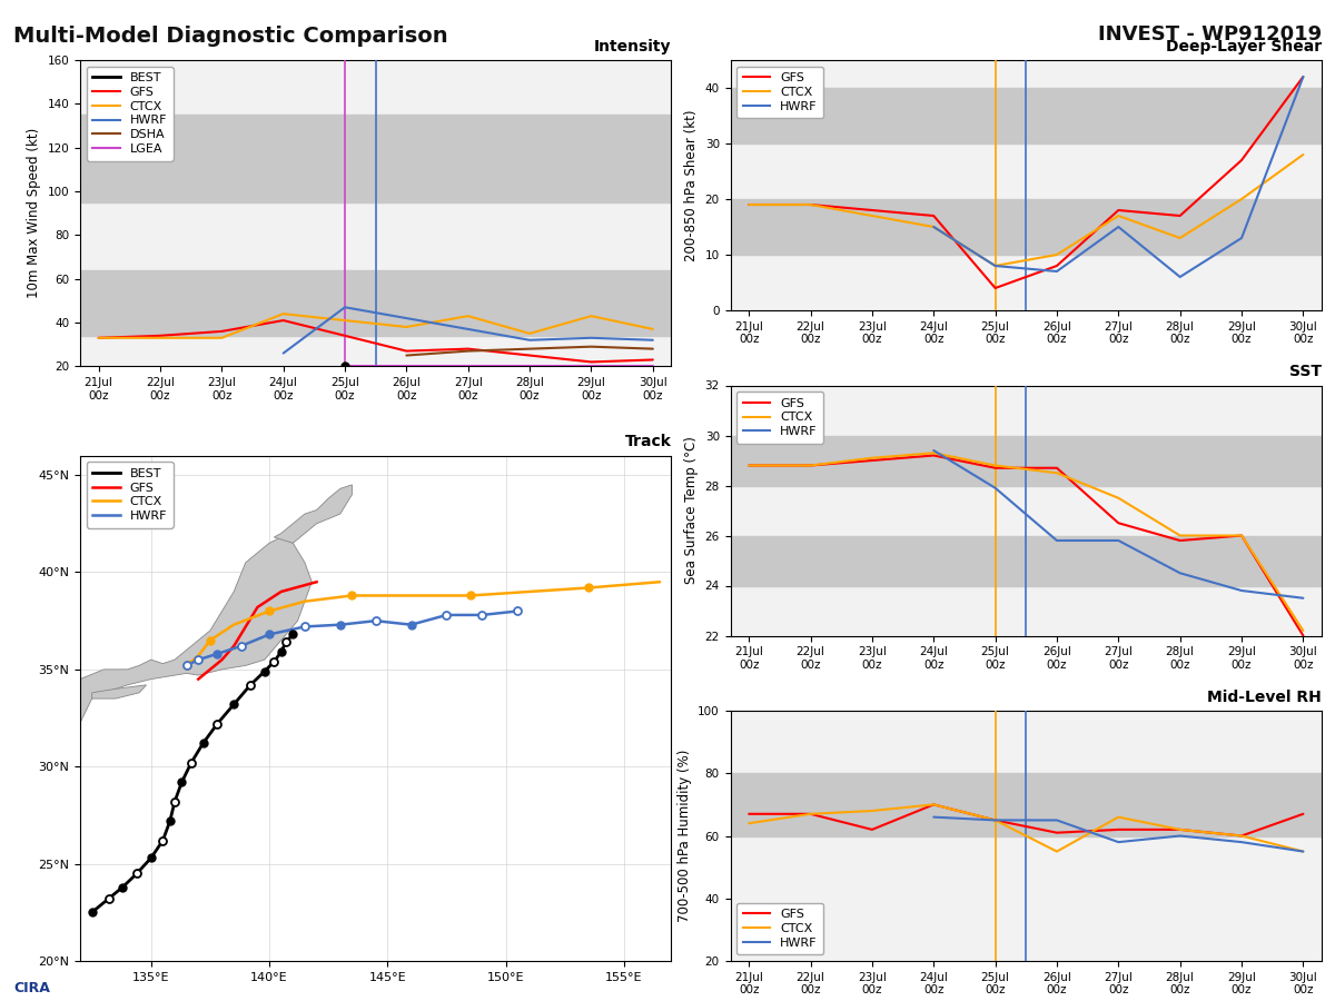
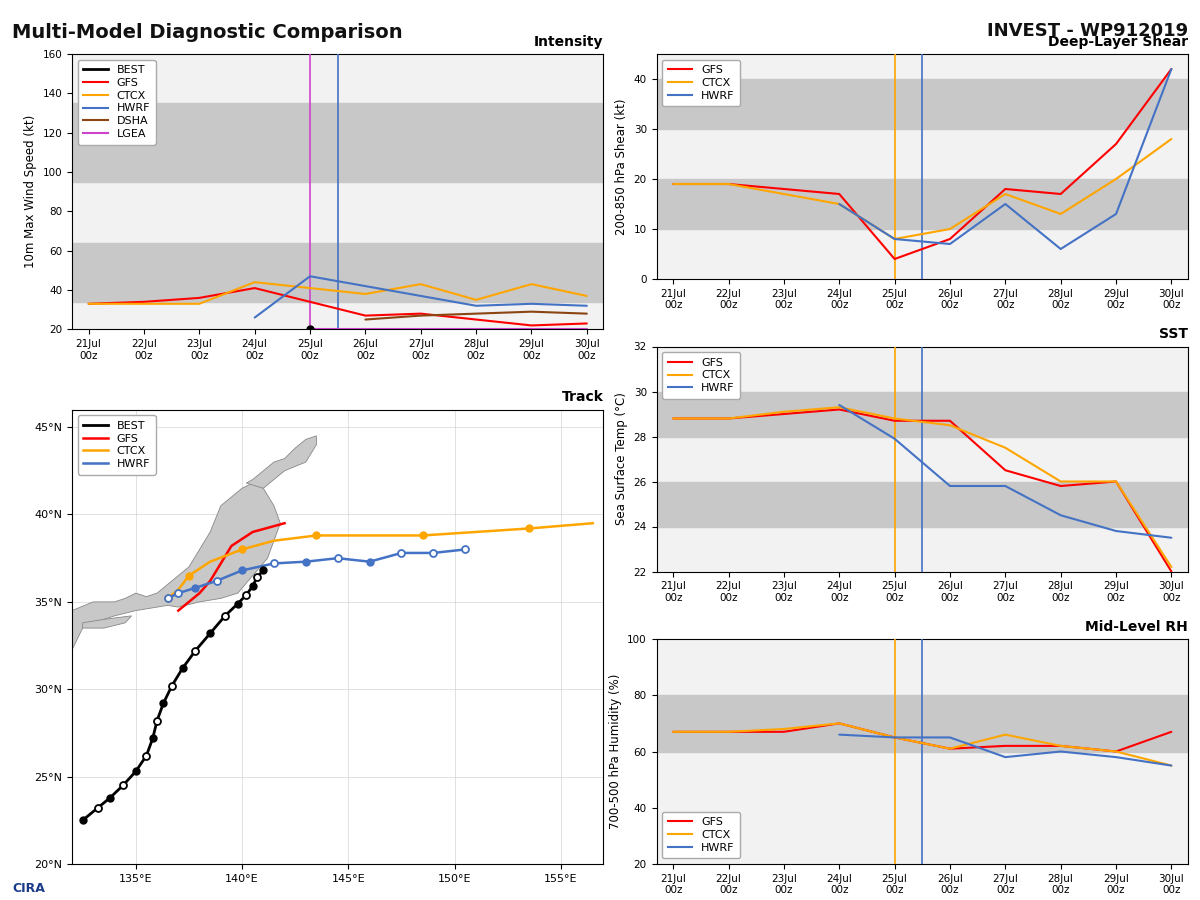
Mid-Level RH/CTCX/21Jul 00z: 64 -> 67
Mid-Level RH/GFS/23Jul 00z: 62 -> 67
Mid-Level RH/CTCX/26Jul 00z: 55 -> 61
